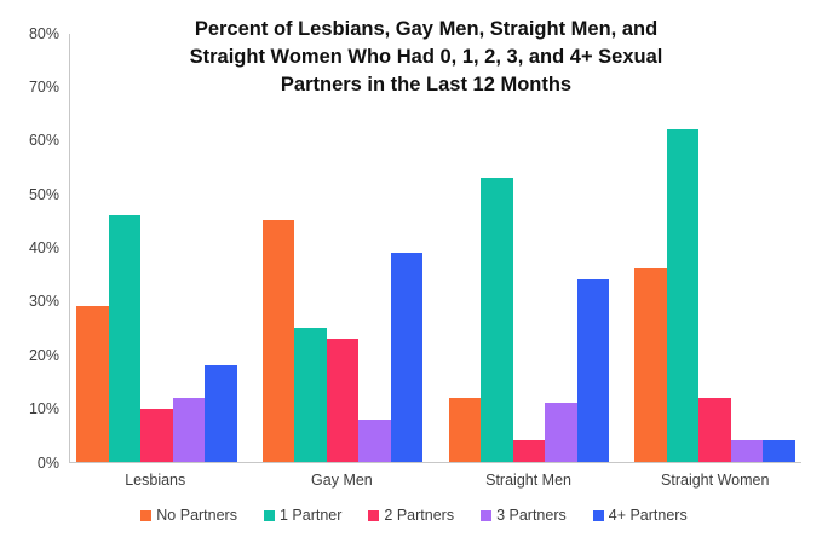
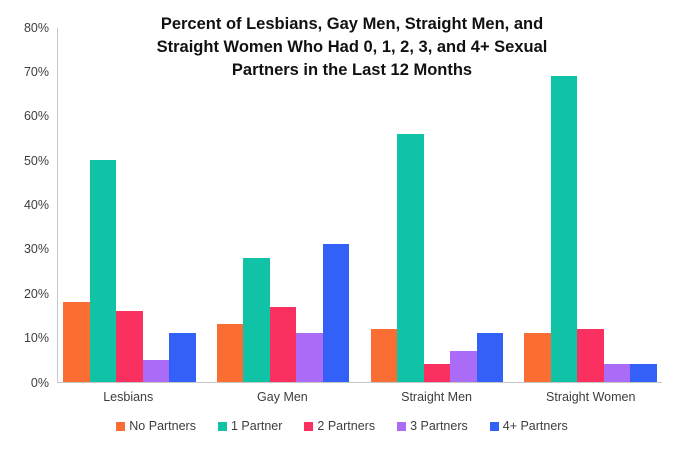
No Partners/Lesbians: 29% -> 18%
1 Partner/Lesbians: 46% -> 50%
2 Partners/Lesbians: 10% -> 16%
3 Partners/Lesbians: 12% -> 5%
4+ Partners/Lesbians: 18% -> 11%
No Partners/Gay Men: 45% -> 13%
1 Partner/Gay Men: 25% -> 28%
2 Partners/Gay Men: 23% -> 17%
3 Partners/Gay Men: 8% -> 11%
4+ Partners/Gay Men: 39% -> 31%
1 Partner/Straight Men: 53% -> 56%
3 Partners/Straight Men: 11% -> 7%
4+ Partners/Straight Men: 34% -> 11%
No Partners/Straight Women: 36% -> 11%
1 Partner/Straight Women: 62% -> 69%
